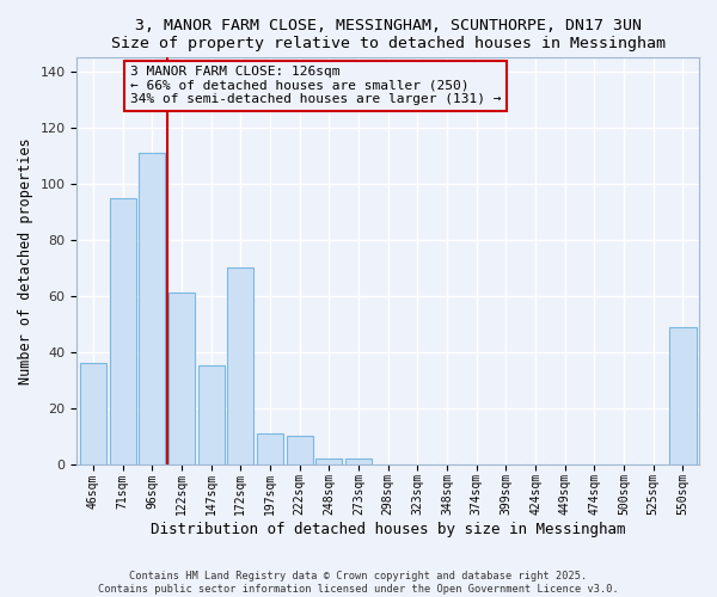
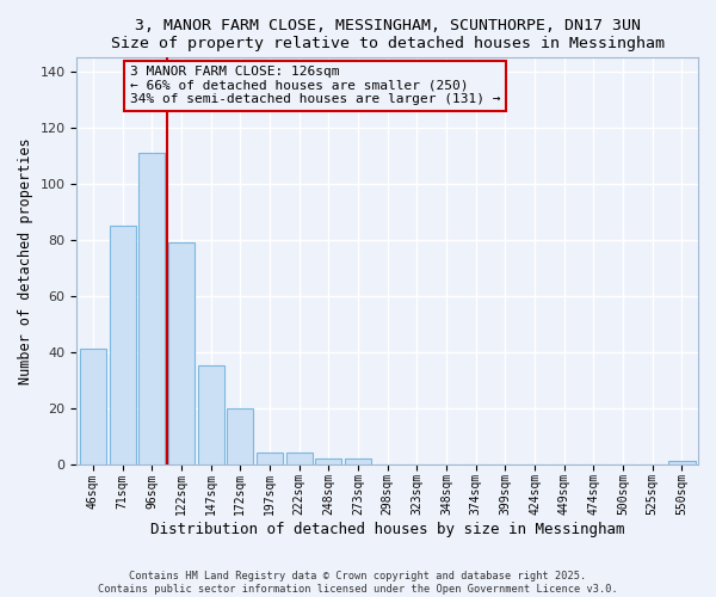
46sqm: 36 -> 41
71sqm: 95 -> 85
122sqm: 61 -> 79
172sqm: 70 -> 20
197sqm: 11 -> 4
222sqm: 10 -> 4
550sqm: 49 -> 1
